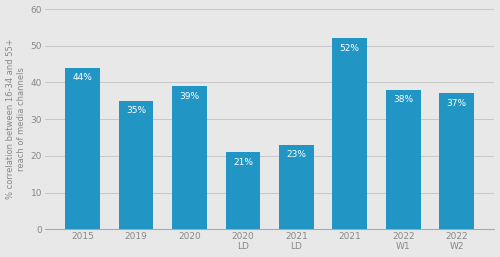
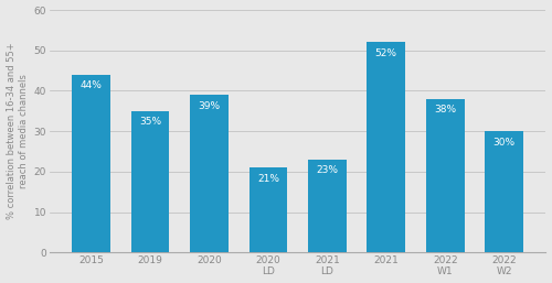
2022 W2: 37% -> 30%
